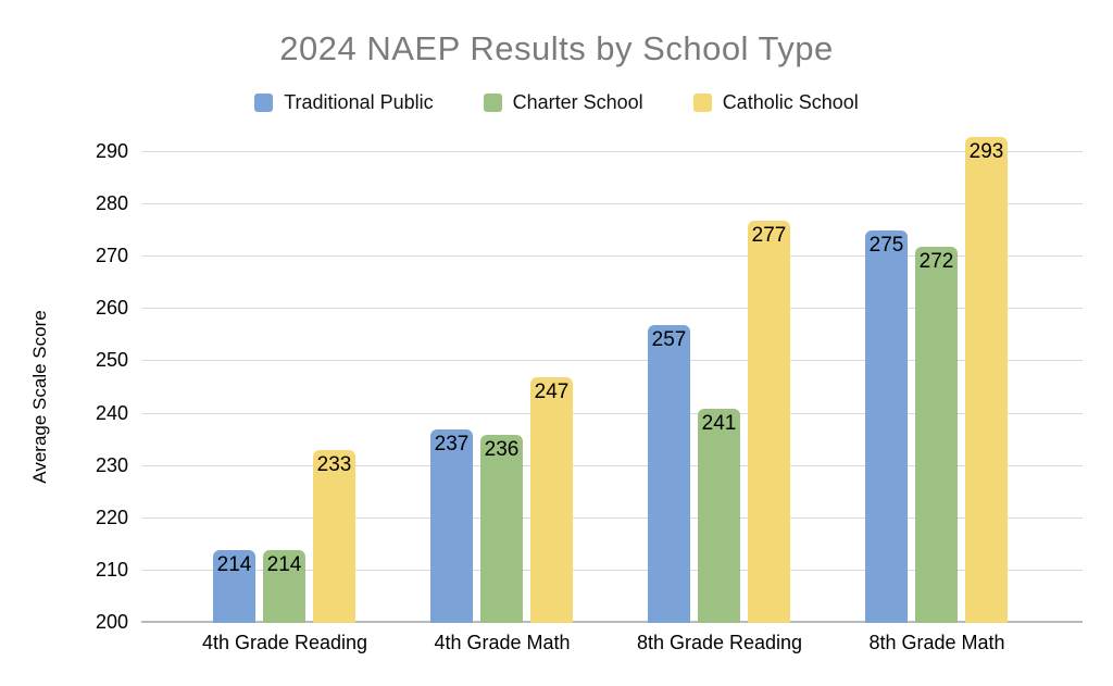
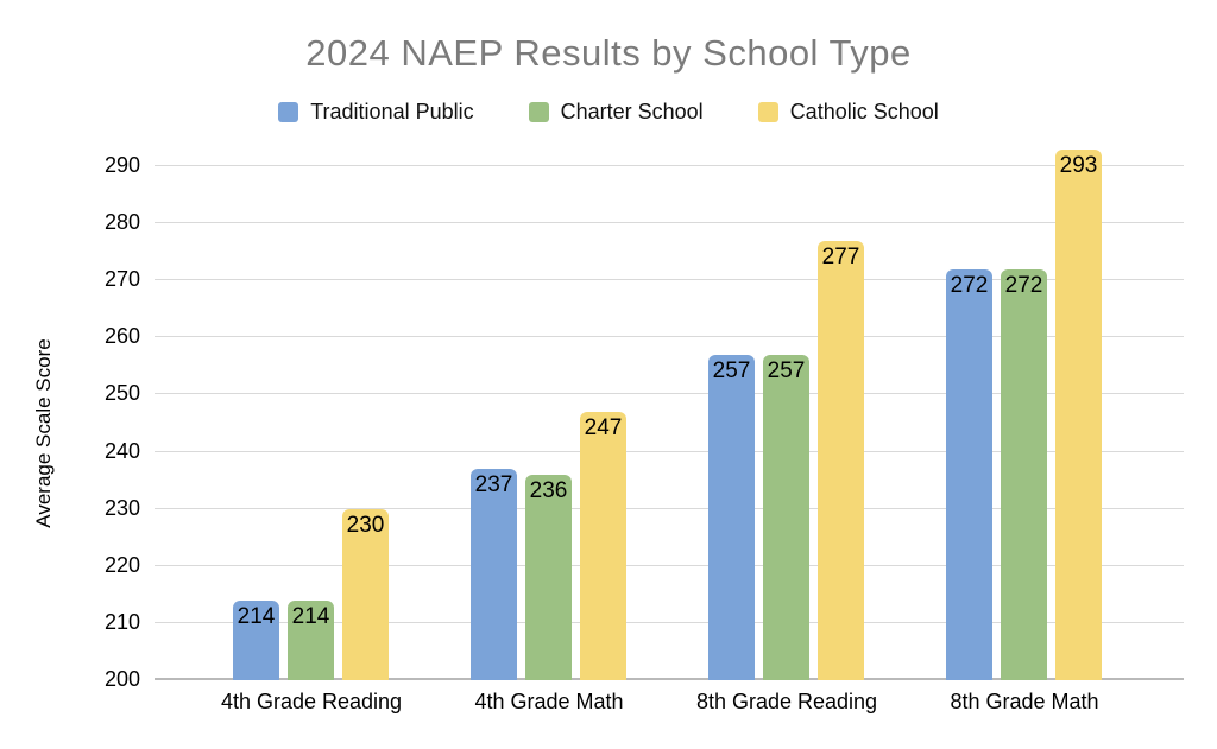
Catholic School/4th Grade Reading: 233 -> 230
Charter School/8th Grade Reading: 241 -> 257
Traditional Public/8th Grade Math: 275 -> 272
